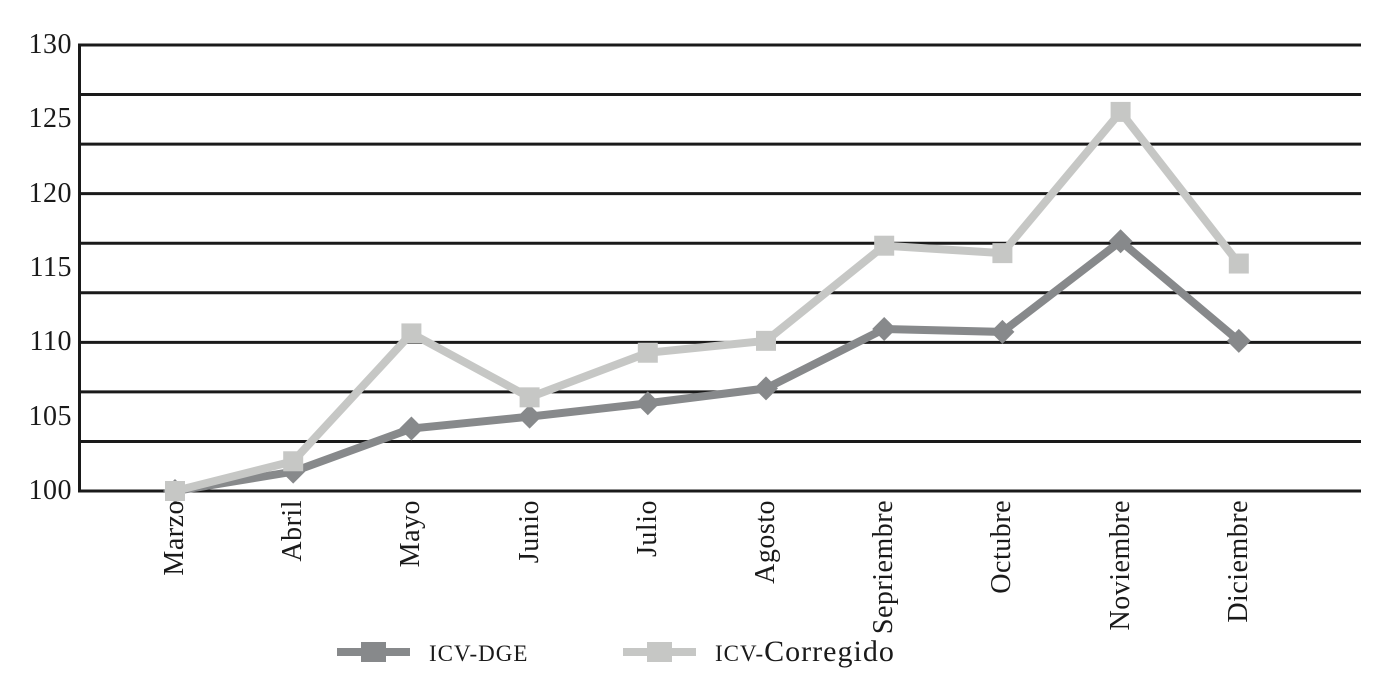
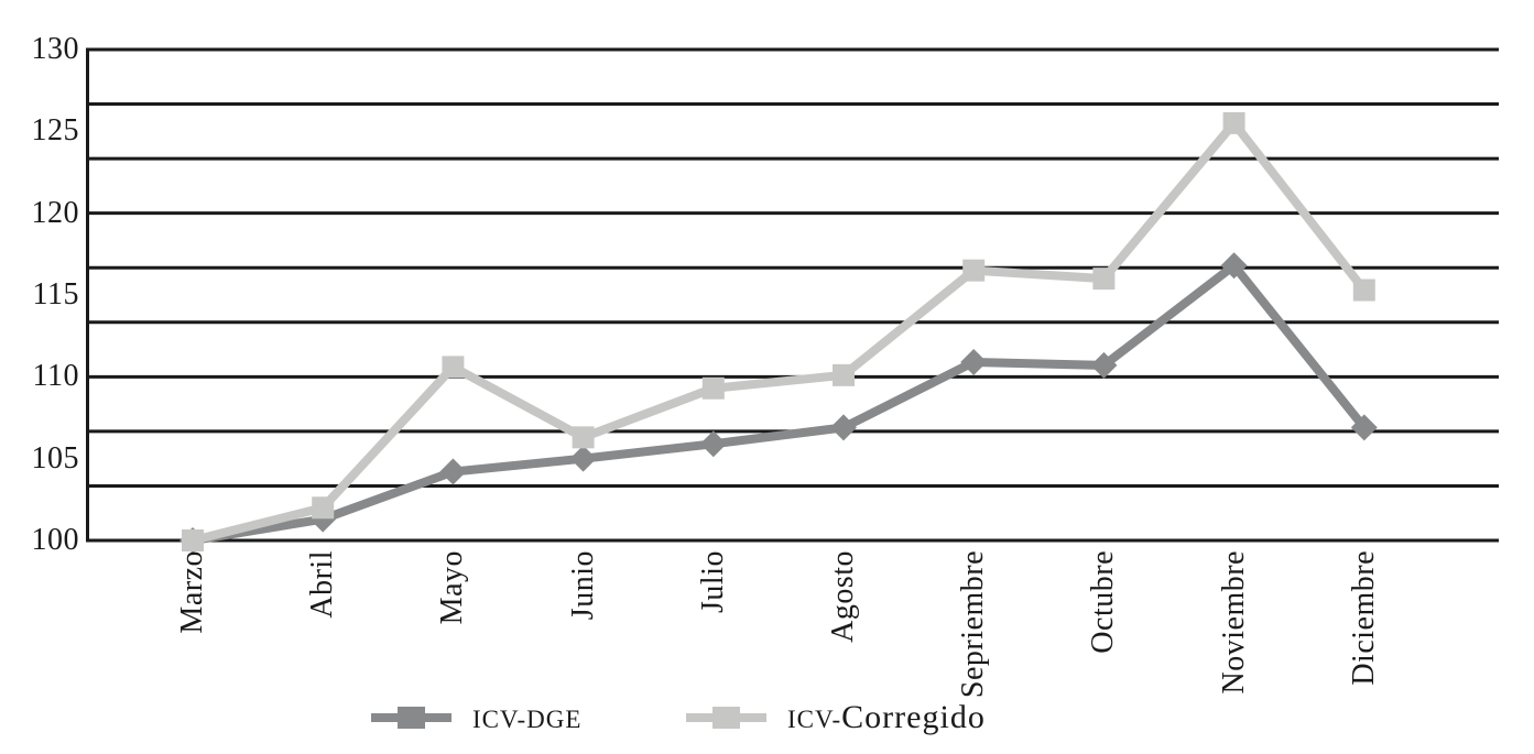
ICV-DGE/Diciembre: 110.1 -> 106.9
